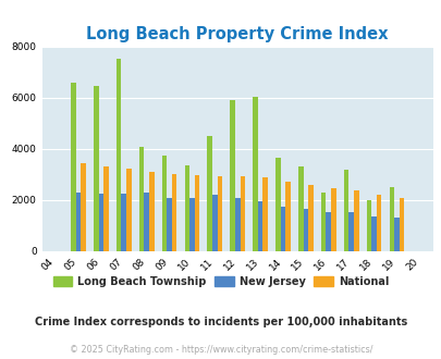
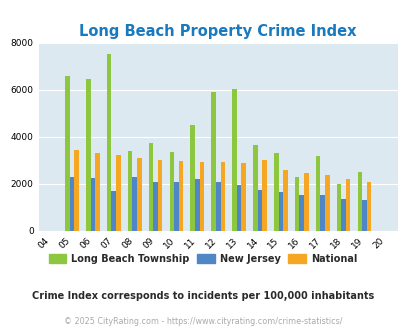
New Jersey/07: 2240 -> 1700
Long Beach Township/08: 4080 -> 3400
National/14: 2720 -> 3000
